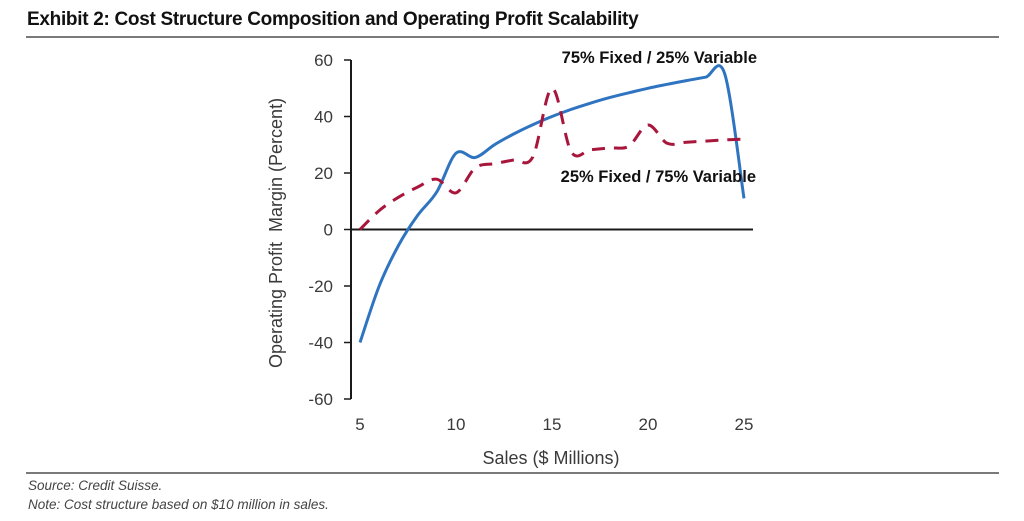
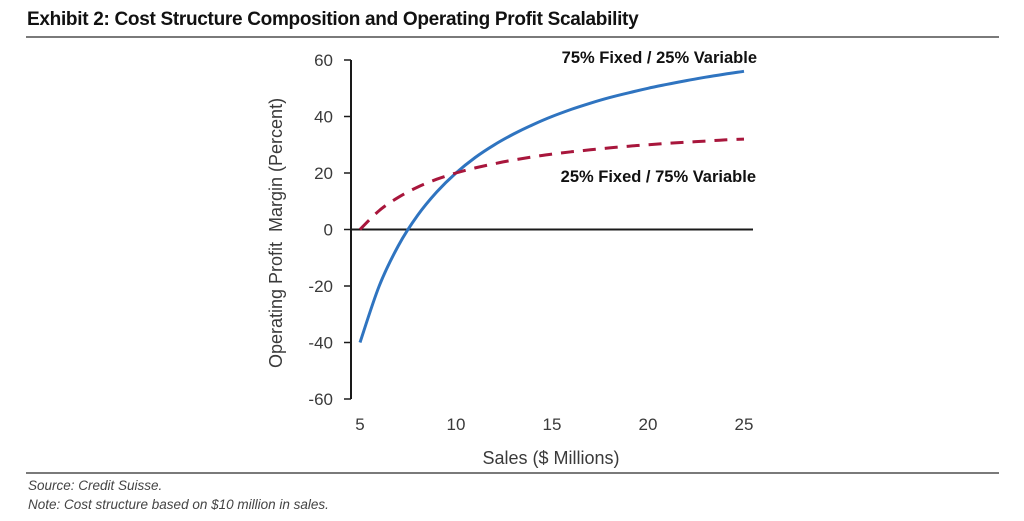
75% Fixed / 25% Variable/10: 27 -> 20
25% Fixed / 75% Variable/10: 13 -> 20
25% Fixed / 75% Variable/15: 50 -> 27
25% Fixed / 75% Variable/20: 37 -> 30
75% Fixed / 25% Variable/25: 11 -> 56
